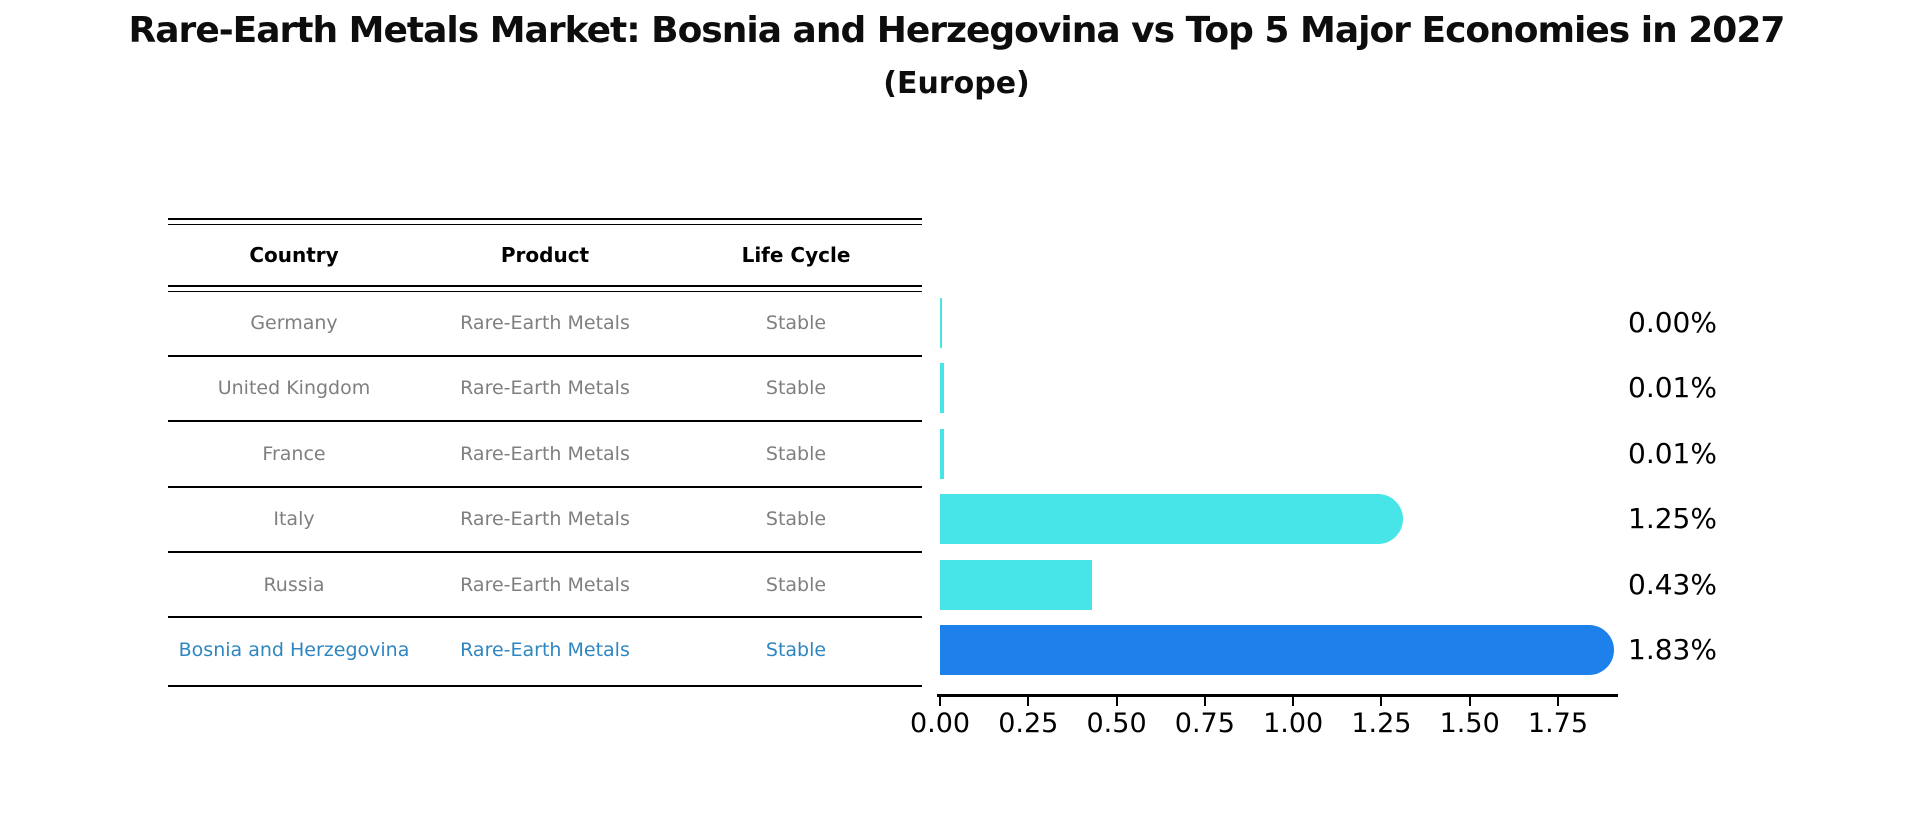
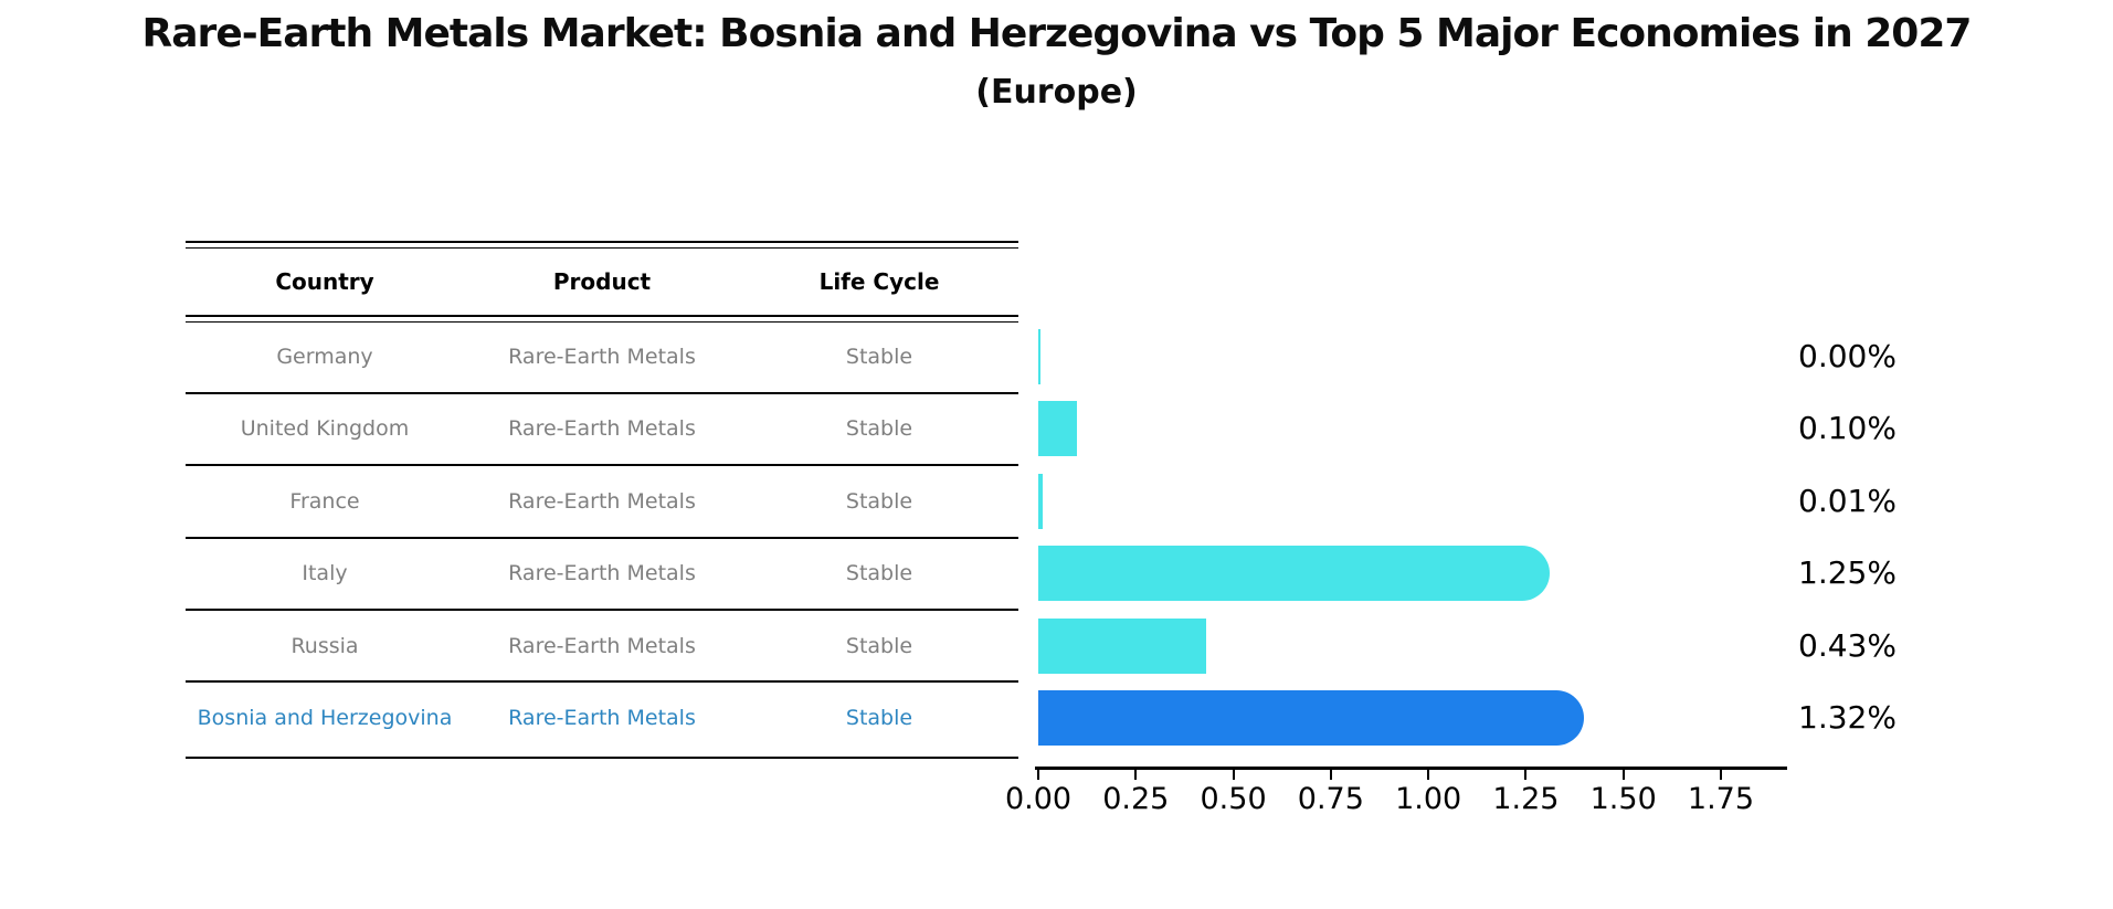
United Kingdom: 0.01% -> 0.10%
Bosnia and Herzegovina: 1.83% -> 1.32%
